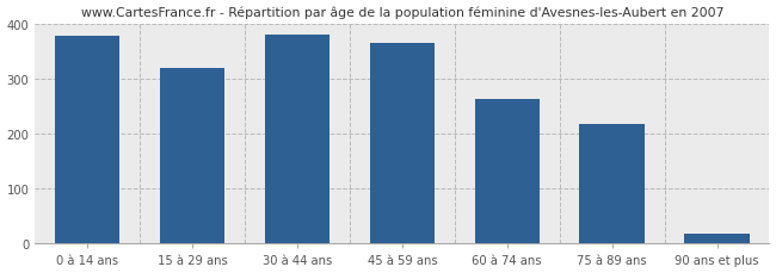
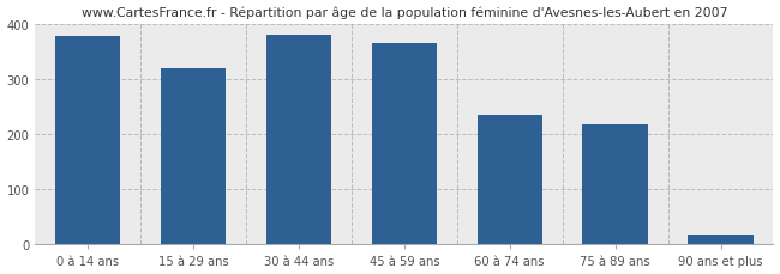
60 à 74 ans: 263 -> 235
